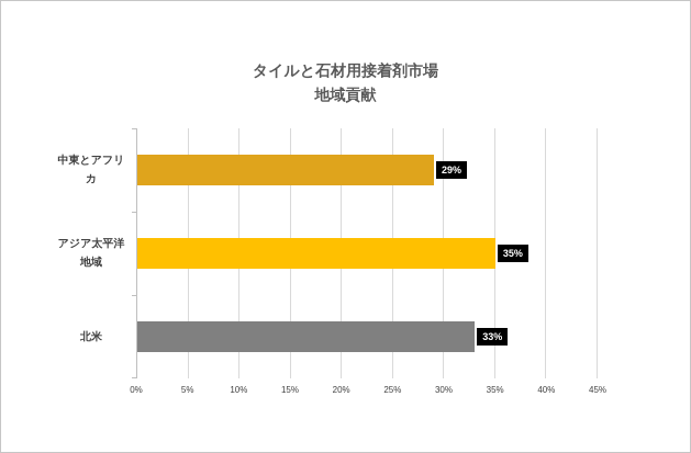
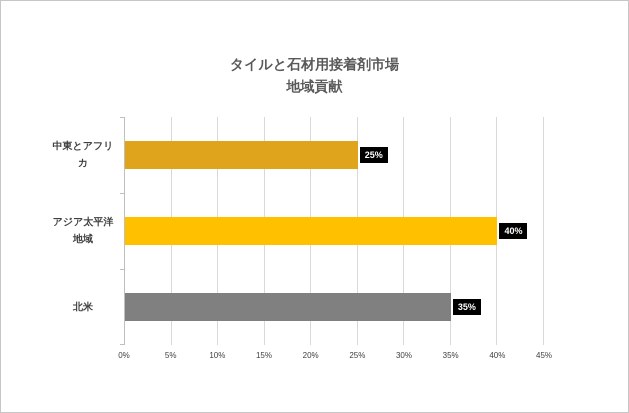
中東とアフリカ: 29% -> 25%
アジア太平洋地域: 35% -> 40%
北米: 33% -> 35%
